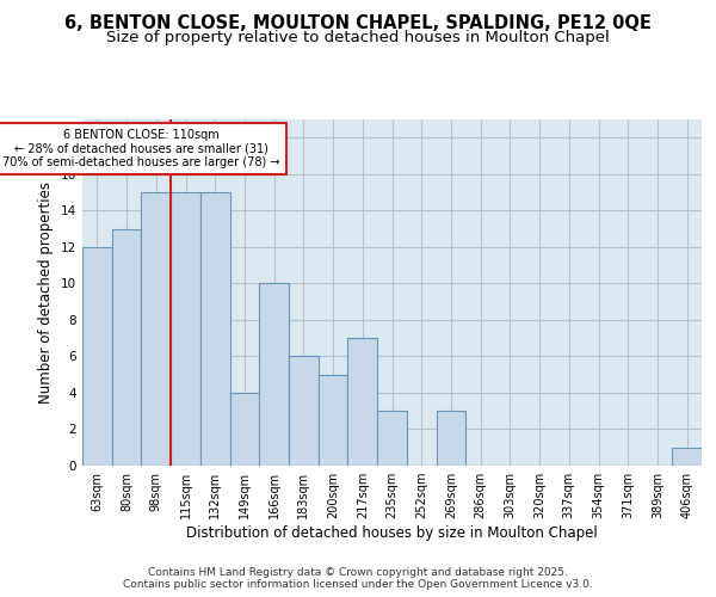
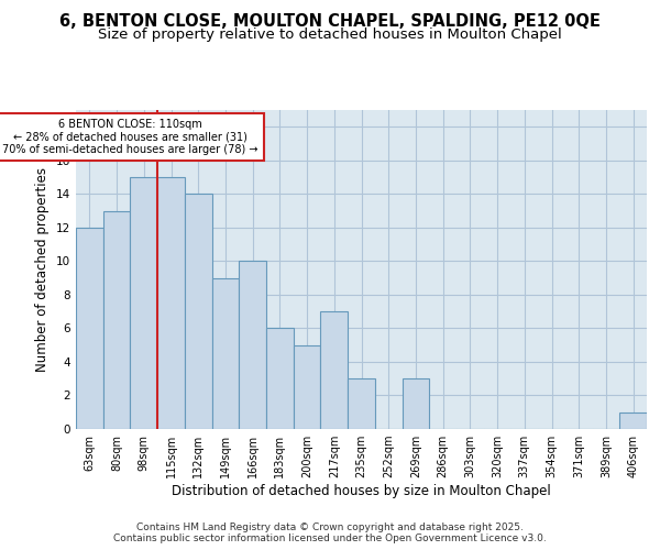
132sqm: 15 -> 14
149sqm: 4 -> 9
